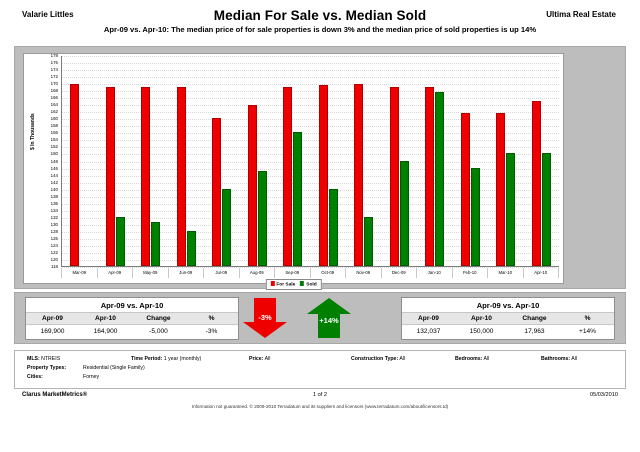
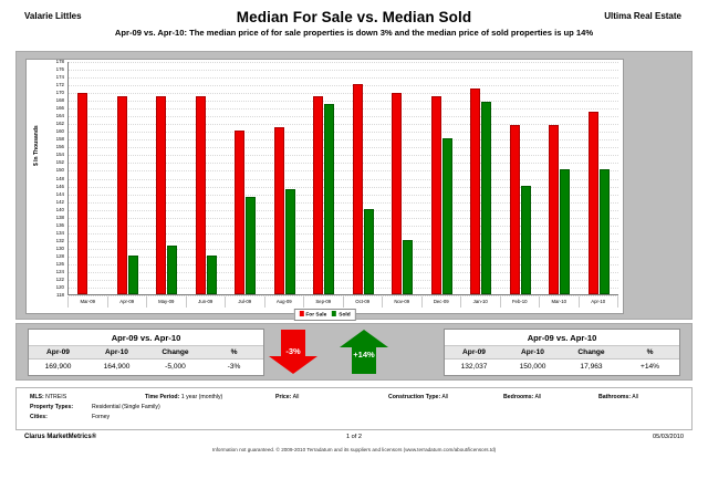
Sold/Apr-09: 132 -> 128
Sold/Jul-09: 140 -> 143
For Sale/Aug-09: 164 -> 161
Sold/Sep-09: 156 -> 167
For Sale/Oct-09: 170 -> 172
Sold/Dec-09: 148 -> 158
For Sale/Jan-10: 169 -> 171
